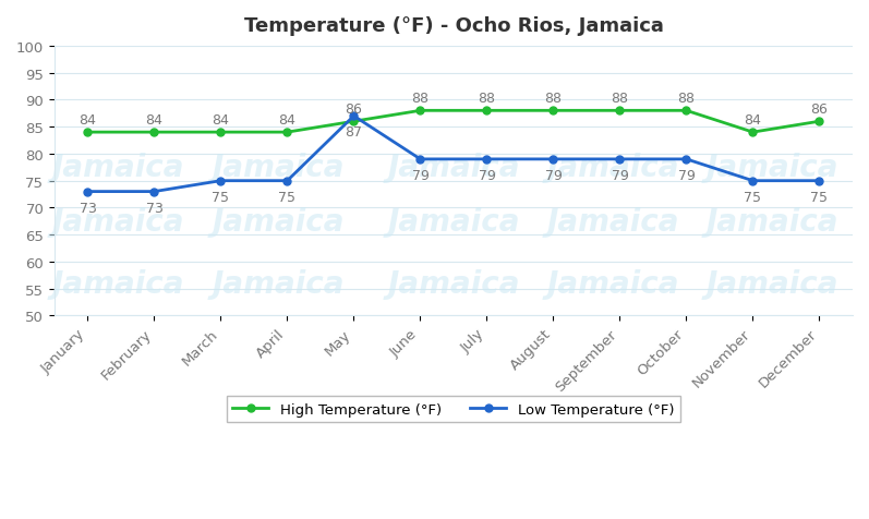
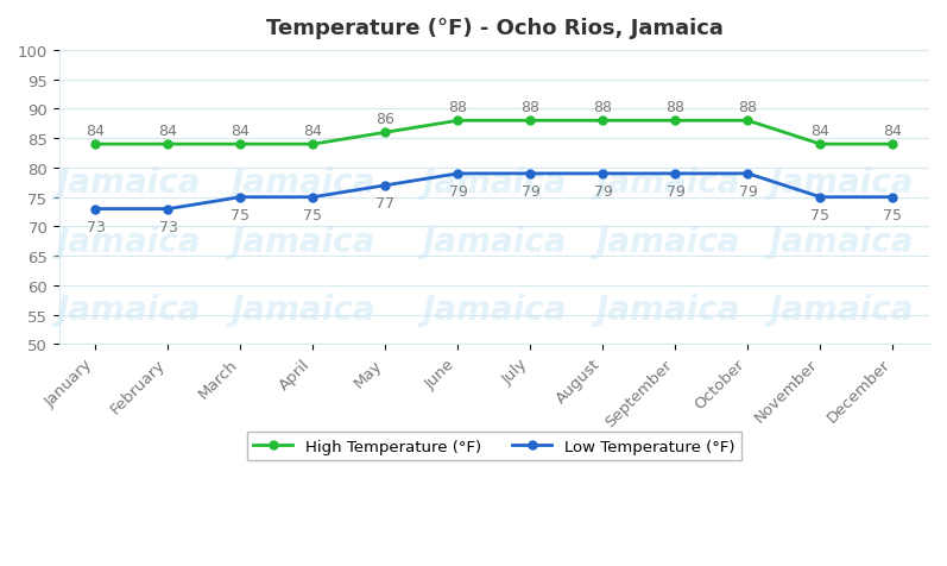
Low Temperature (°F)/May: 87 -> 77
High Temperature (°F)/December: 86 -> 84
